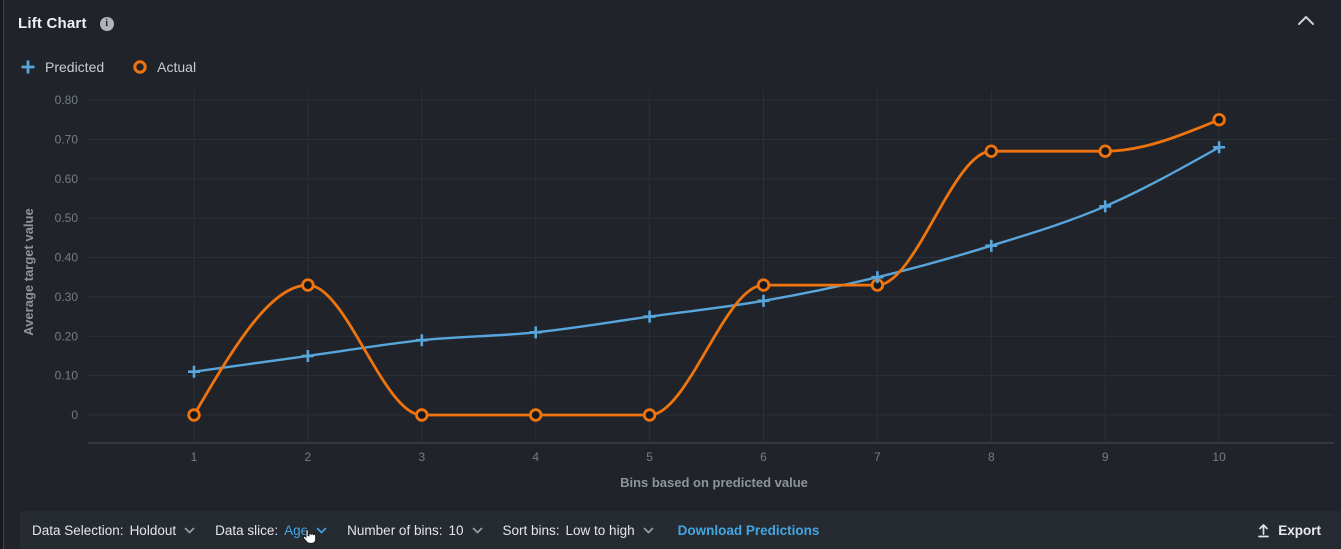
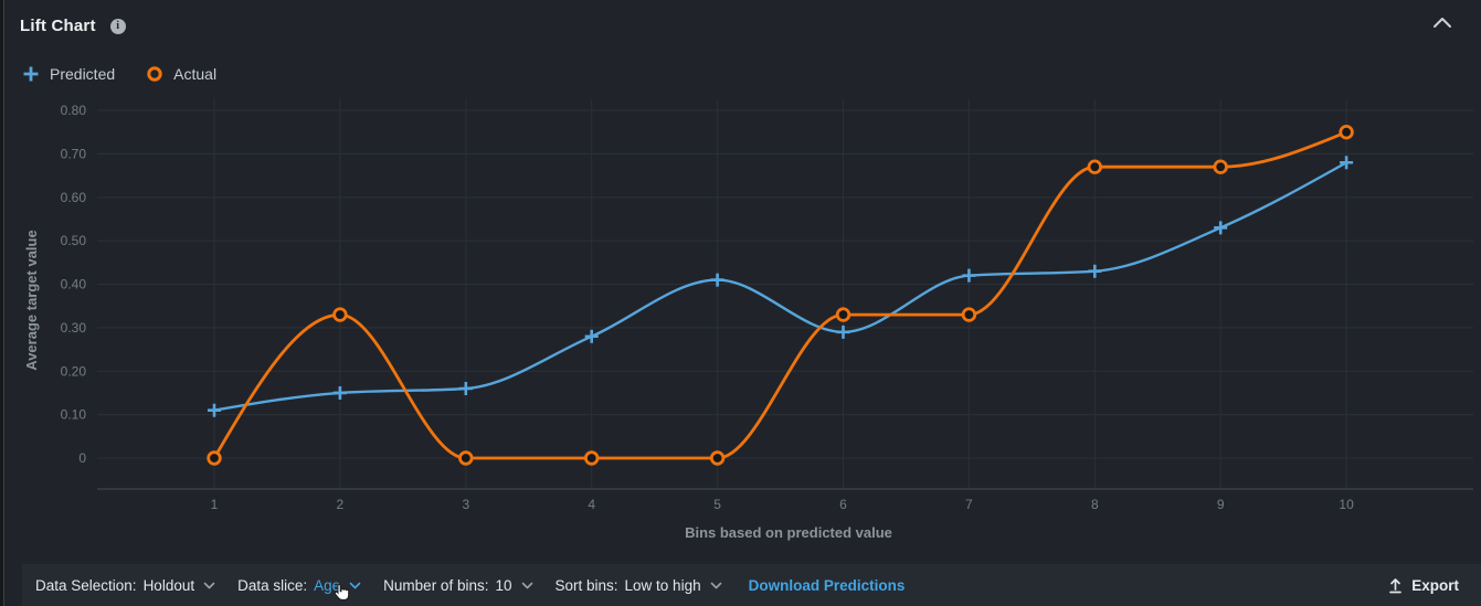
Predicted/3: 0.19 -> 0.16
Predicted/4: 0.21 -> 0.28
Predicted/5: 0.25 -> 0.41
Predicted/7: 0.35 -> 0.42
